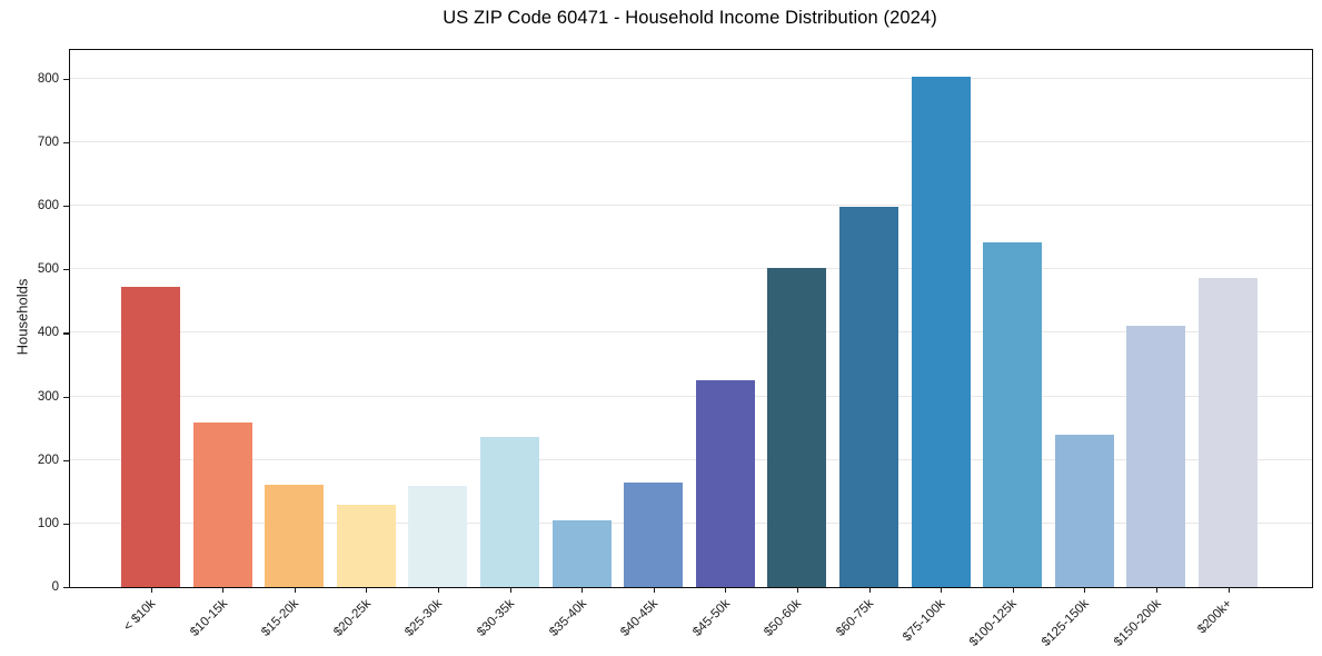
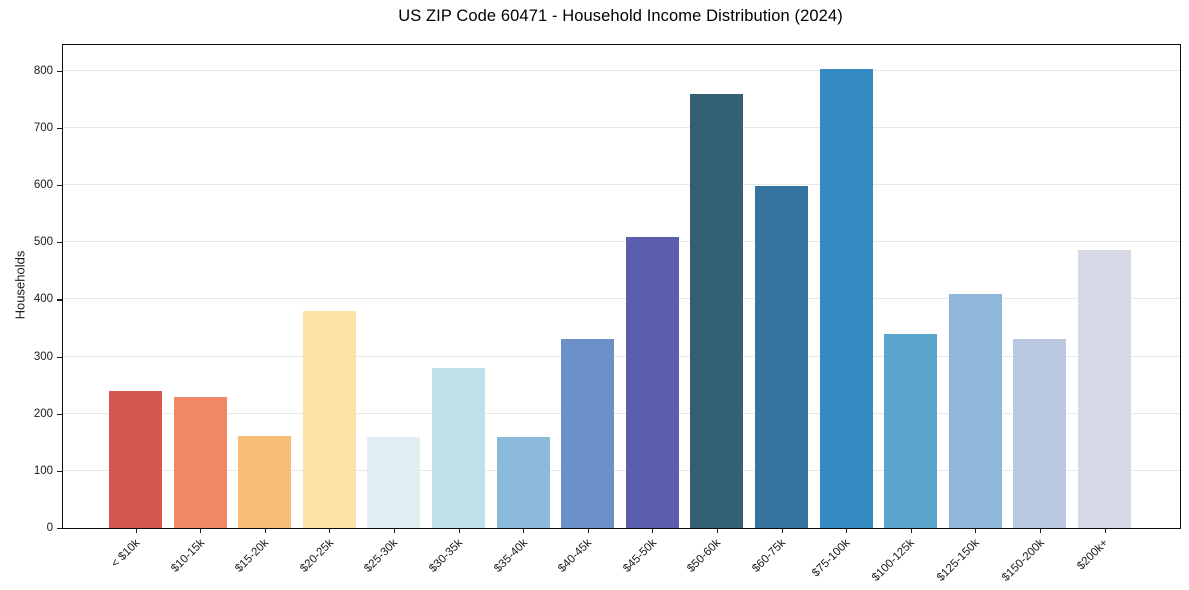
< $10k: 470 -> 240
$10-15k: 260 -> 230
$20-25k: 130 -> 380
$30-35k: 240 -> 280
$35-40k: 100 -> 160
$40-45k: 160 -> 330
$45-50k: 320 -> 510
$50-60k: 500 -> 760
$100-125k: 540 -> 340
$125-150k: 240 -> 410
$150-200k: 410 -> 330
